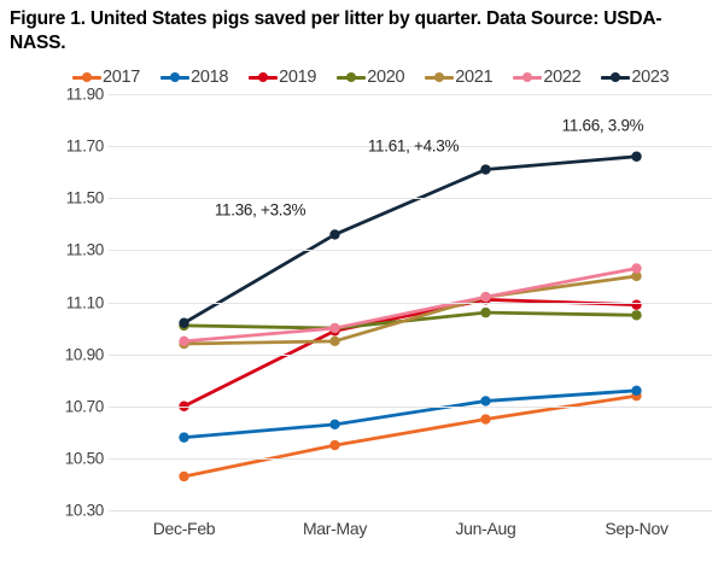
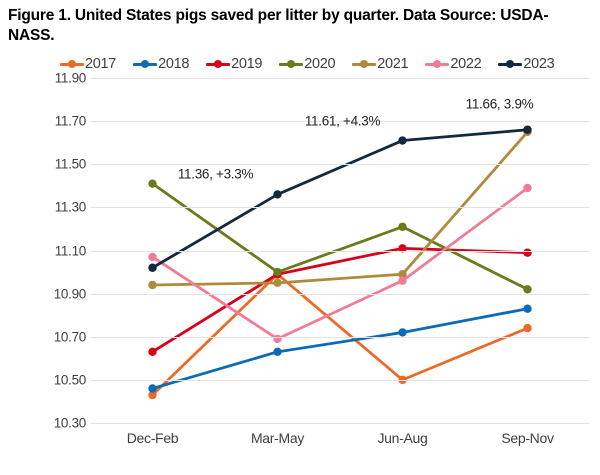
2018/Dec-Feb: 10.58 -> 10.46
2019/Dec-Feb: 10.70 -> 10.63
2020/Dec-Feb: 11.01 -> 11.41
2022/Dec-Feb: 10.95 -> 11.07
2017/Mar-May: 10.55 -> 10.99
2022/Mar-May: 11.00 -> 10.69
2017/Jun-Aug: 10.65 -> 10.50
2020/Jun-Aug: 11.06 -> 11.21
2021/Jun-Aug: 11.12 -> 10.99
2022/Jun-Aug: 11.12 -> 10.96
2018/Sep-Nov: 10.76 -> 10.83
2020/Sep-Nov: 11.05 -> 10.92
2021/Sep-Nov: 11.20 -> 11.65
2022/Sep-Nov: 11.23 -> 11.39
